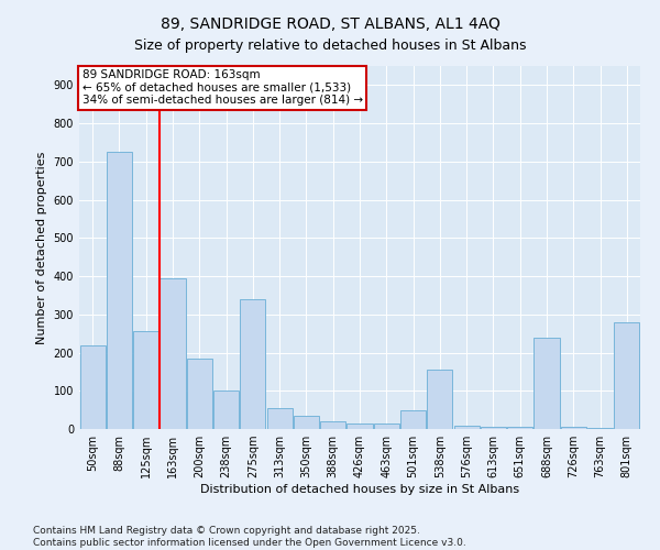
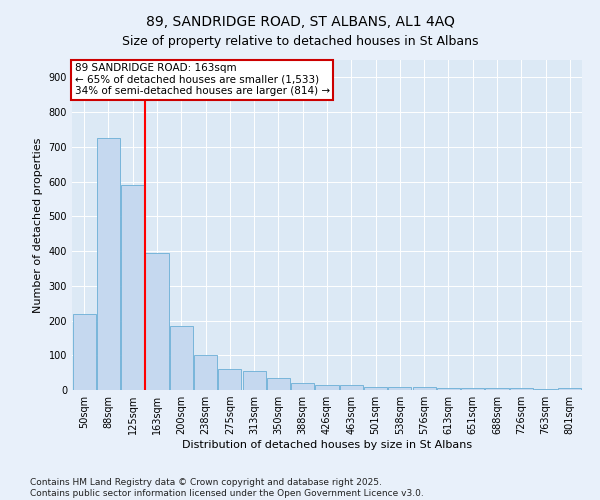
125sqm: 255 -> 590
275sqm: 340 -> 60
501sqm: 50 -> 10
538sqm: 155 -> 10
688sqm: 240 -> 5
801sqm: 280 -> 5
